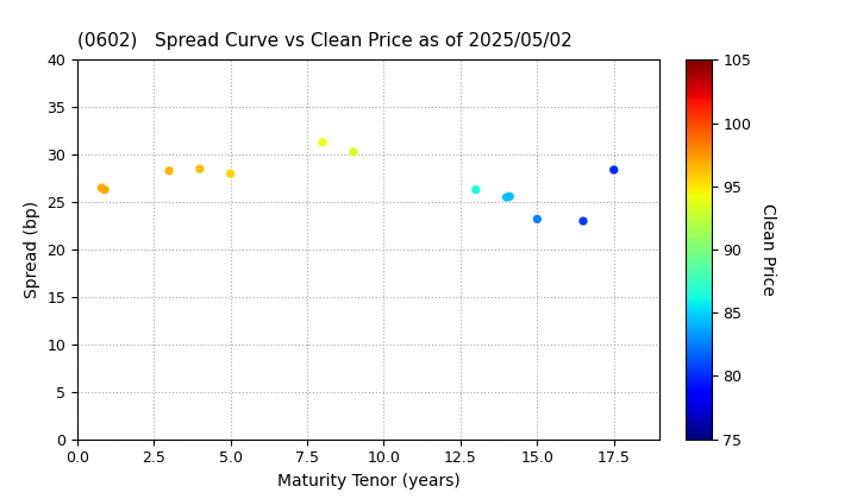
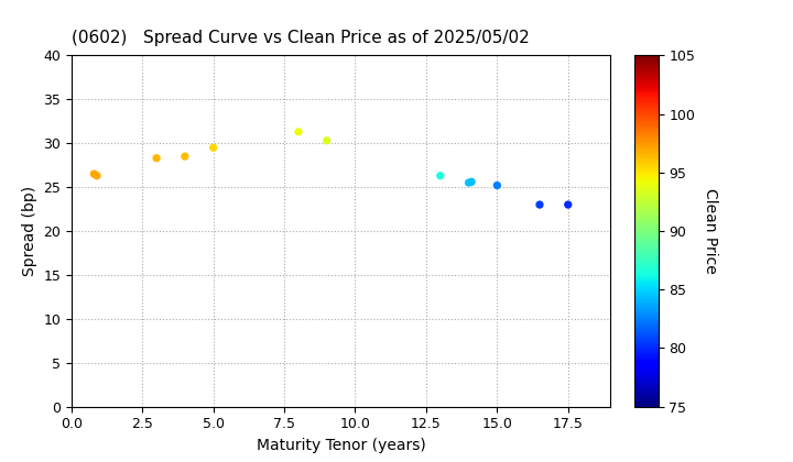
5.0: 28.0 -> 29.5
15.0: 23.2 -> 25.2
17.5: 28.4 -> 23.0
